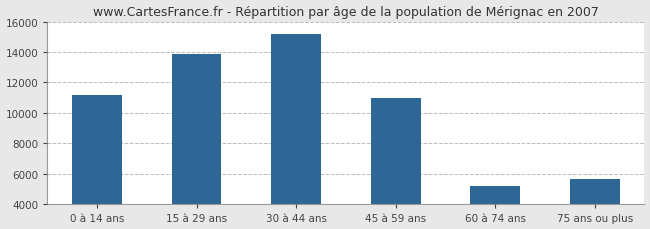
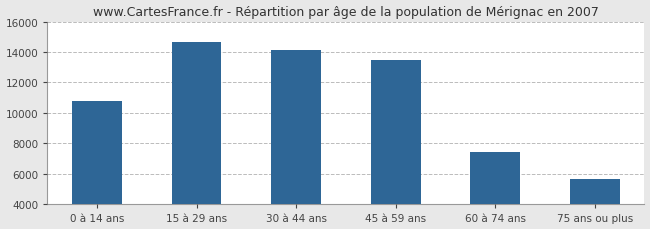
0 à 14 ans: 11200 -> 10800
15 à 29 ans: 13900 -> 14600
30 à 44 ans: 15200 -> 14100
45 à 59 ans: 11000 -> 13500
60 à 74 ans: 5200 -> 7400
